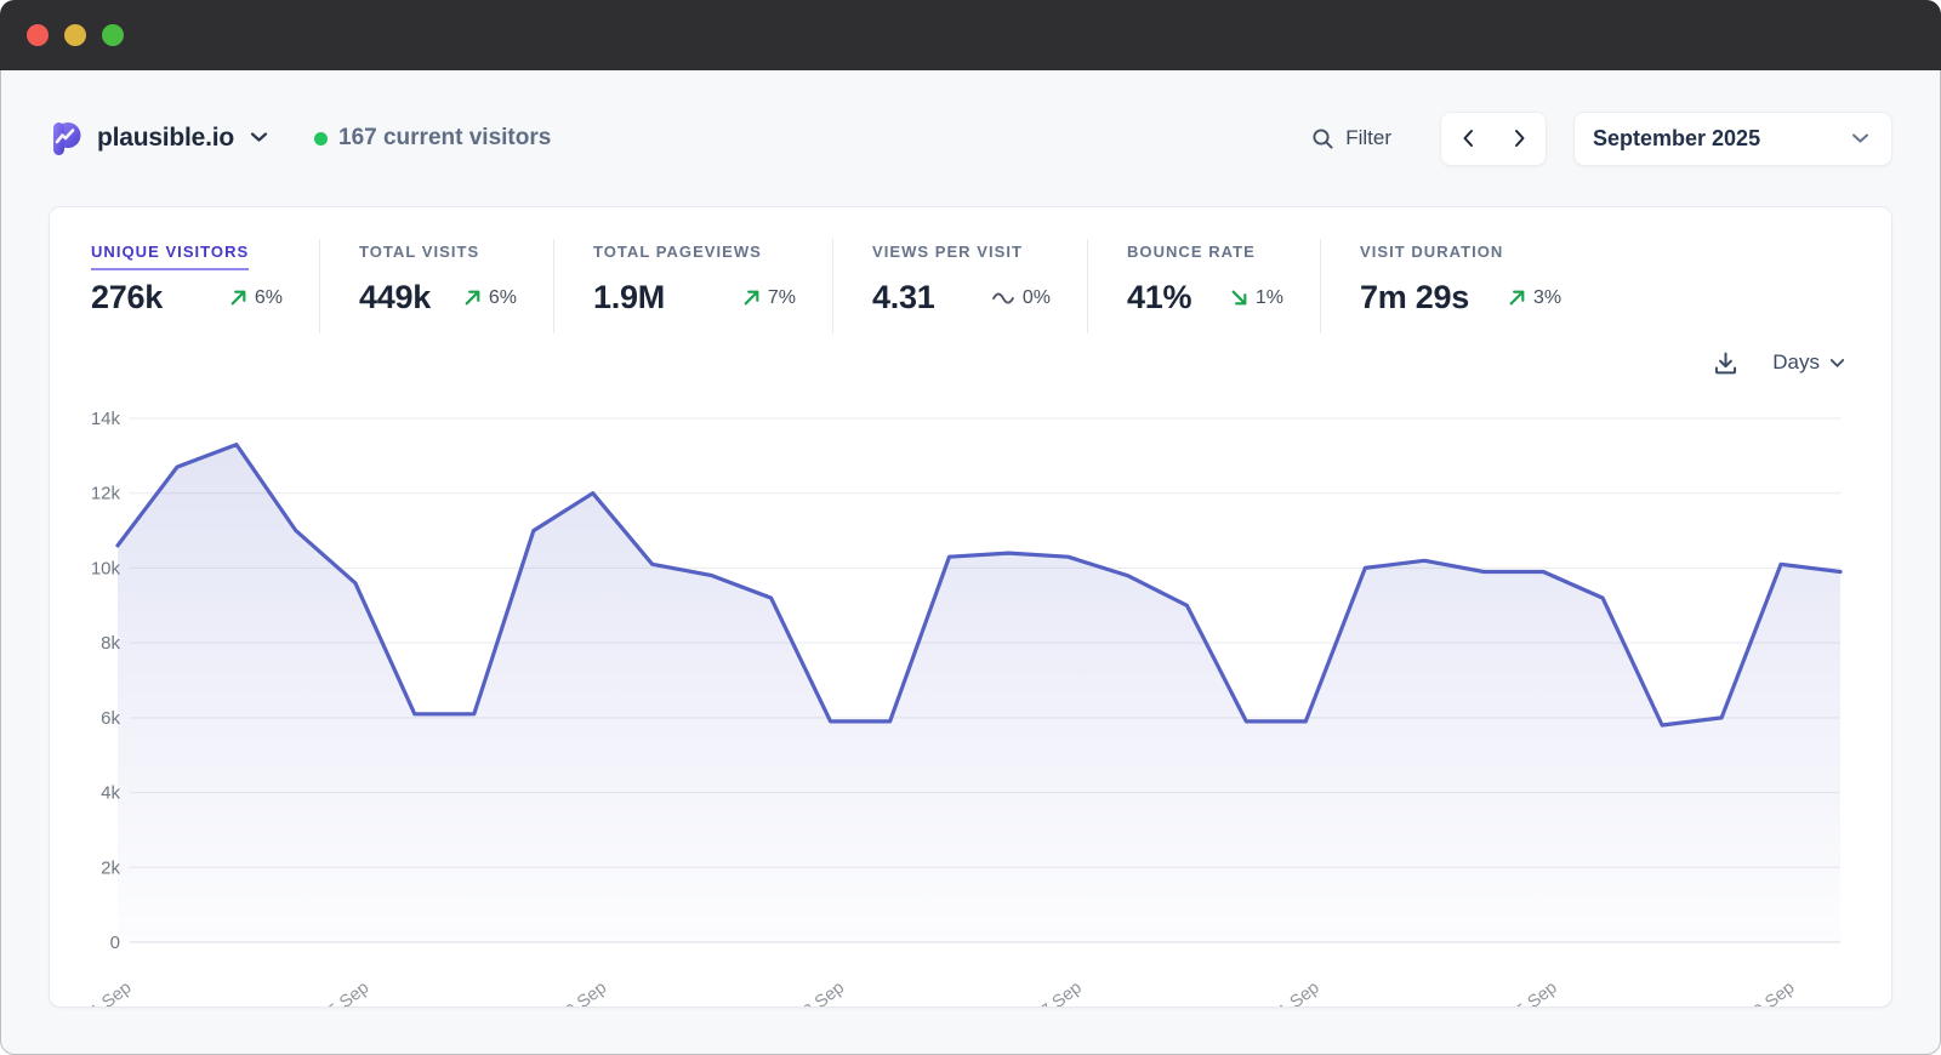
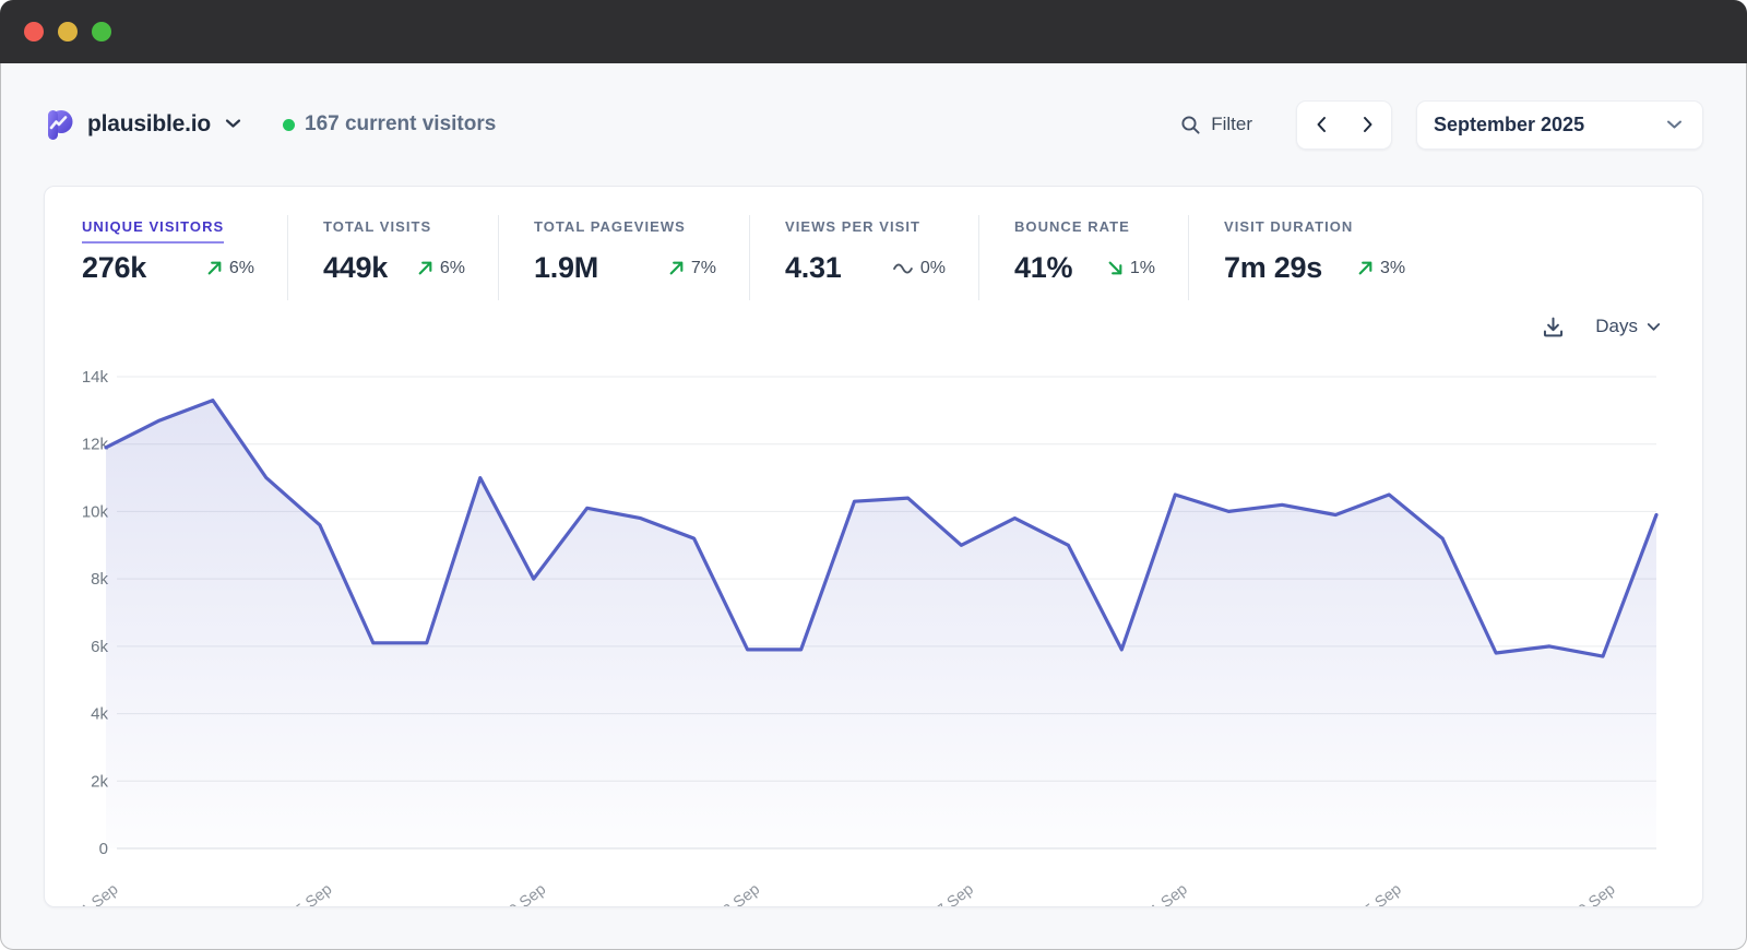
1 Sep: 10.6k -> 11.9k
9 Sep: 12.0k -> 8.0k
17 Sep: 10.3k -> 9.0k
21 Sep: 5.9k -> 10.5k
25 Sep: 9.9k -> 10.5k
29 Sep: 10.1k -> 5.7k
